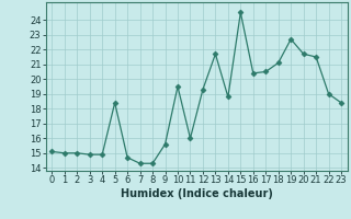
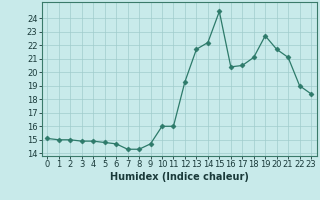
5: 18.4 -> 14.8
9: 15.6 -> 14.7
10: 19.5 -> 16.0
14: 18.8 -> 22.2
21: 21.5 -> 21.1
